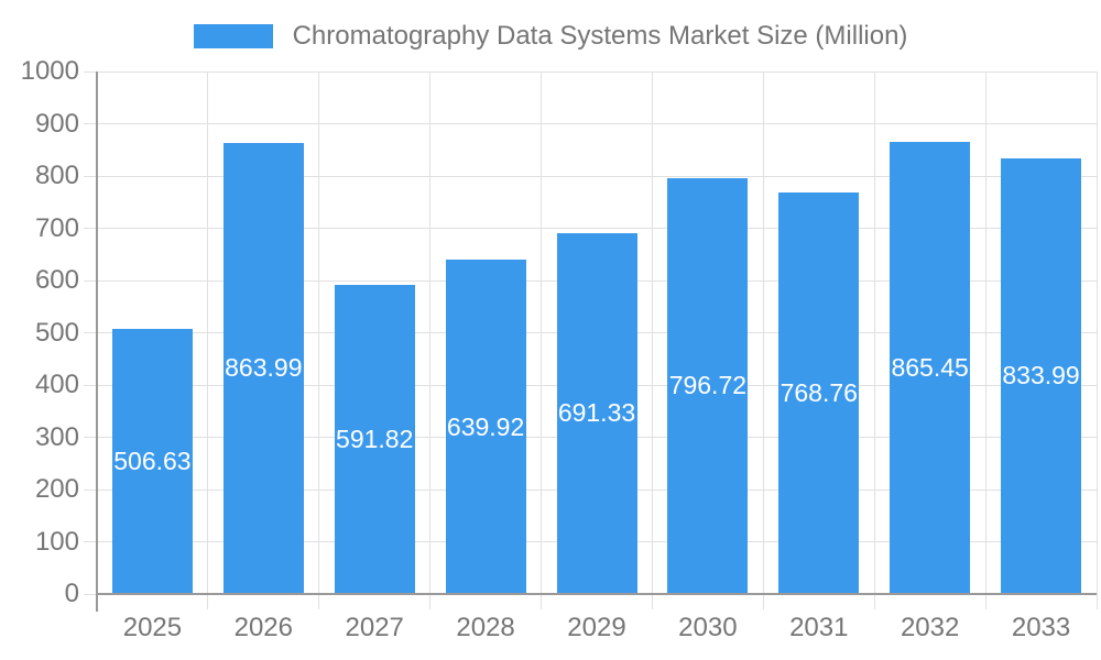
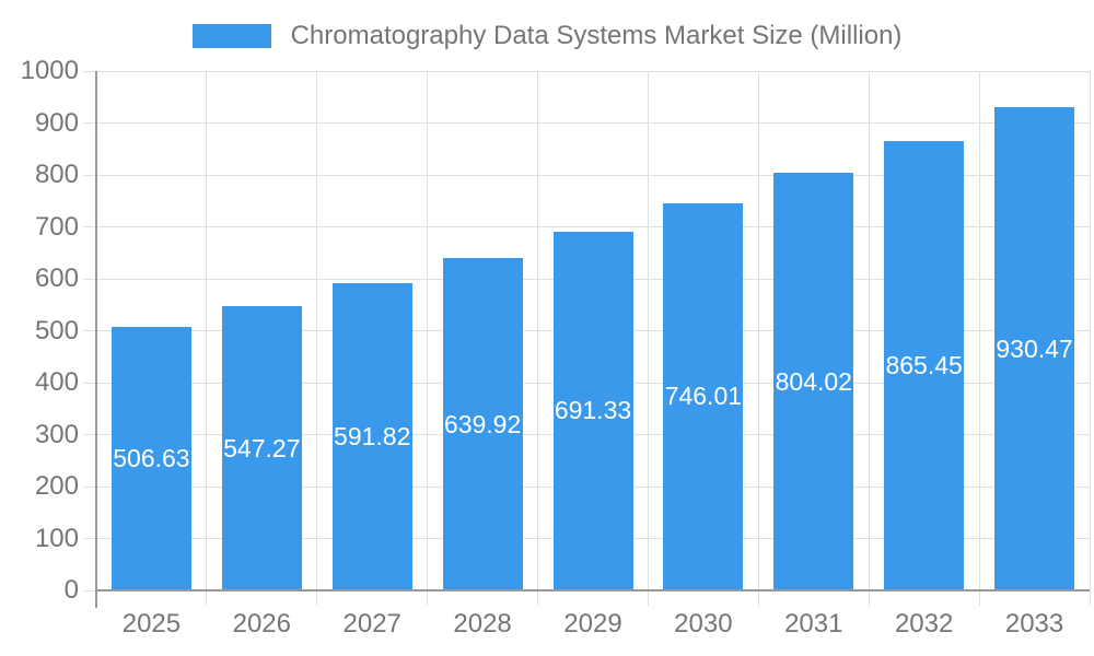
2026: 863.99 -> 547.27
2030: 796.72 -> 746.01
2031: 768.76 -> 804.02
2033: 833.99 -> 930.47
